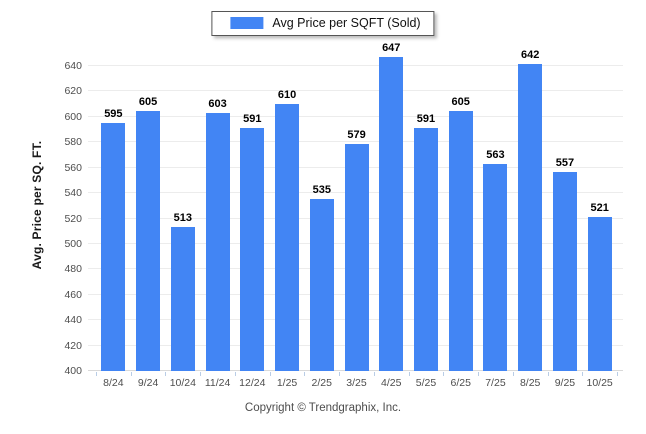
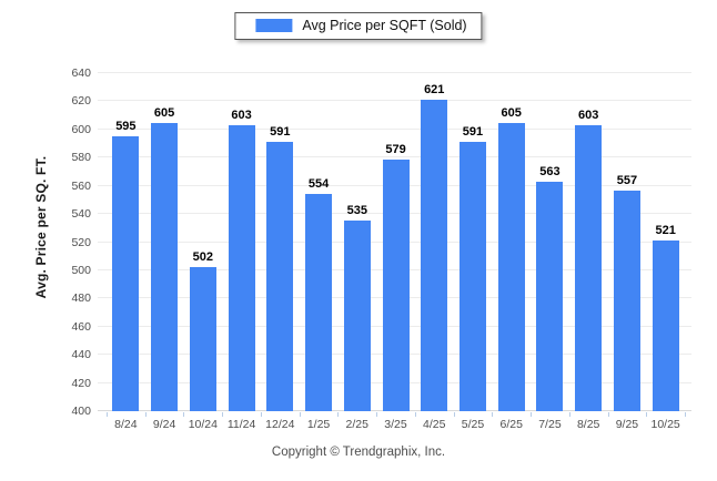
10/24: 513 -> 502
1/25: 610 -> 554
4/25: 647 -> 621
8/25: 642 -> 603
